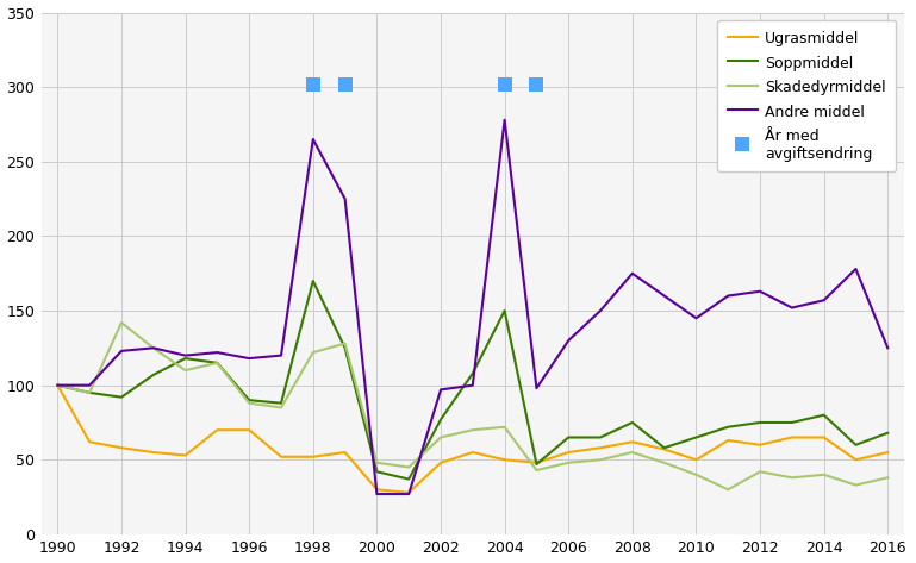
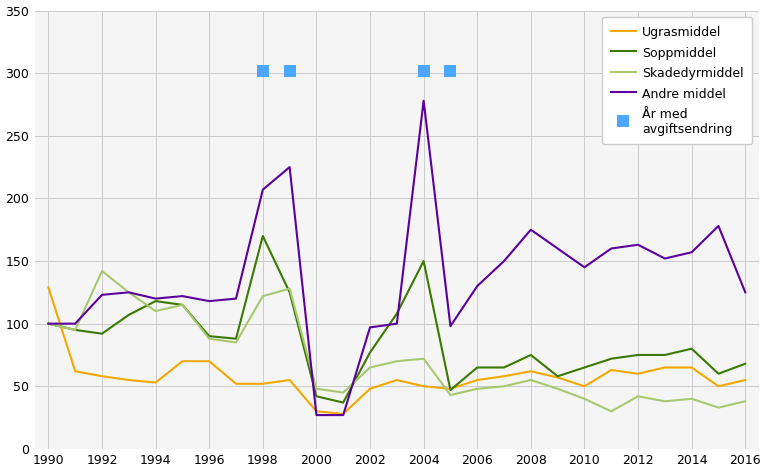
Ugrasmiddel/1990: 100 -> 129
Andre middel/1998: 265 -> 207
